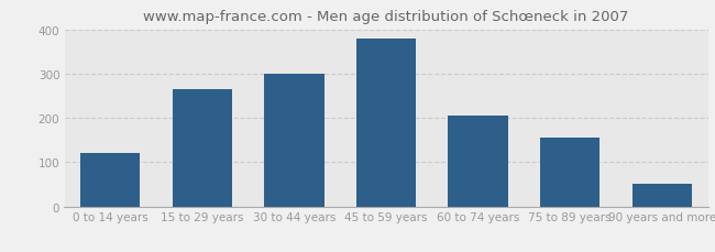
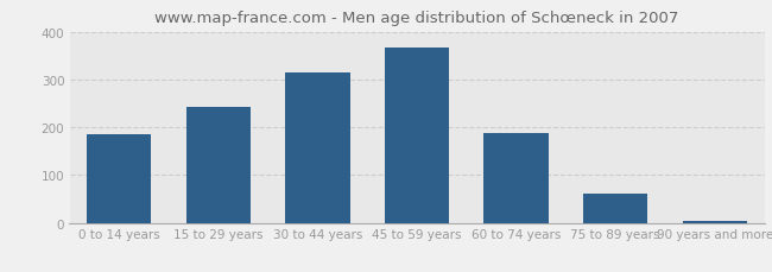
0 to 14 years: 120 -> 185
15 to 29 years: 265 -> 243
30 to 44 years: 300 -> 315
45 to 59 years: 380 -> 367
60 to 74 years: 205 -> 187
75 to 89 years: 155 -> 62
90 years and more: 50 -> 5
